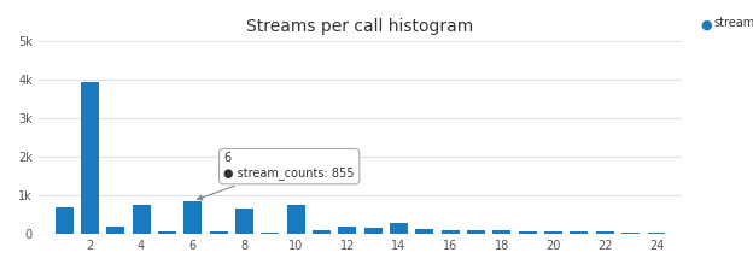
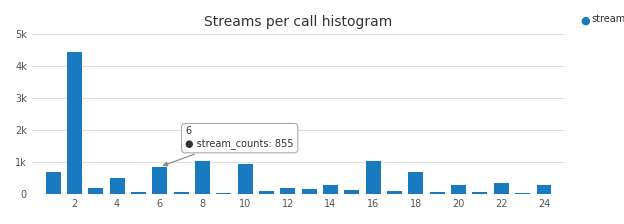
2: 3.95k -> 4.45k
4: 0.75k -> 0.50k
8: 0.65k -> 1.05k
10: 0.75k -> 0.95k
16: 0.10k -> 1.05k
18: 0.09k -> 0.70k
20: 0.07k -> 0.30k
22: 0.08k -> 0.35k
24: 0.03k -> 0.30k
